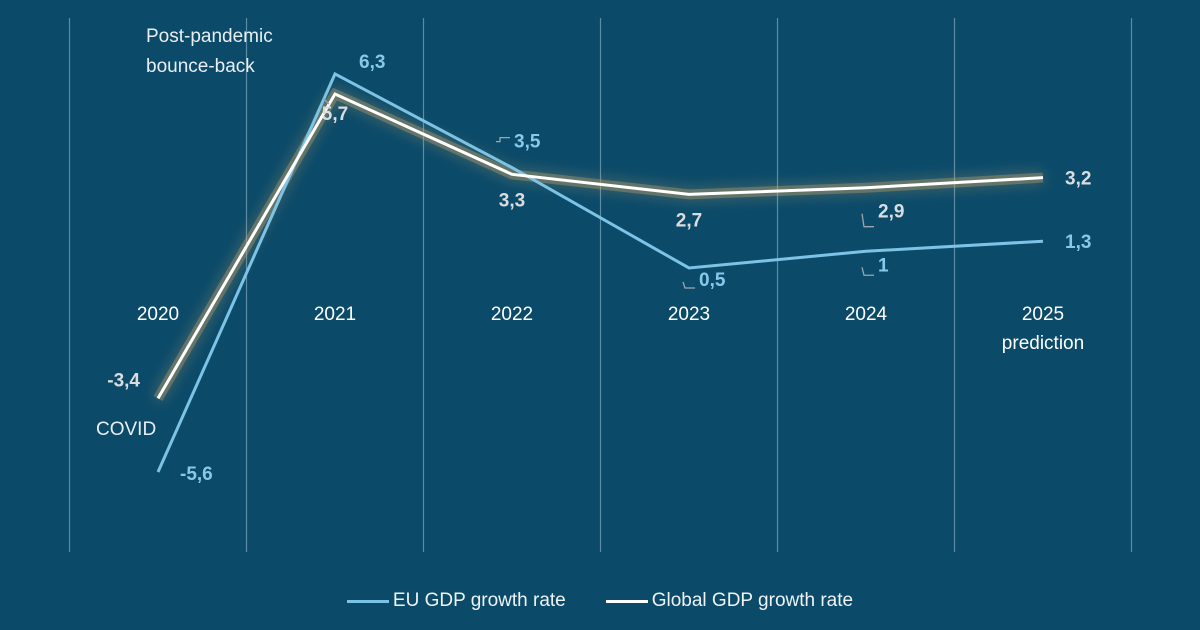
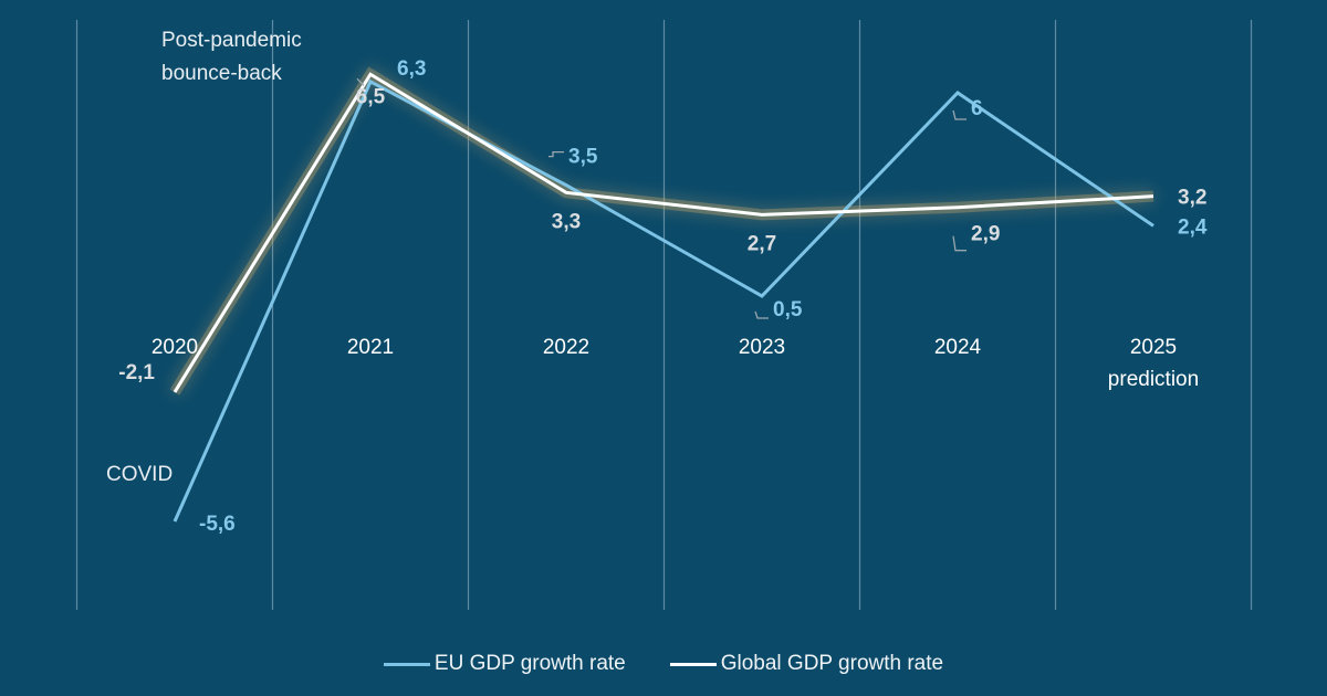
Global GDP growth rate/2020: -3,4 -> -2,1
Global GDP growth rate/2021: 5,7 -> 6,5
EU GDP growth rate/2024: 1 -> 6
EU GDP growth rate/2025: 1,3 -> 2,4
